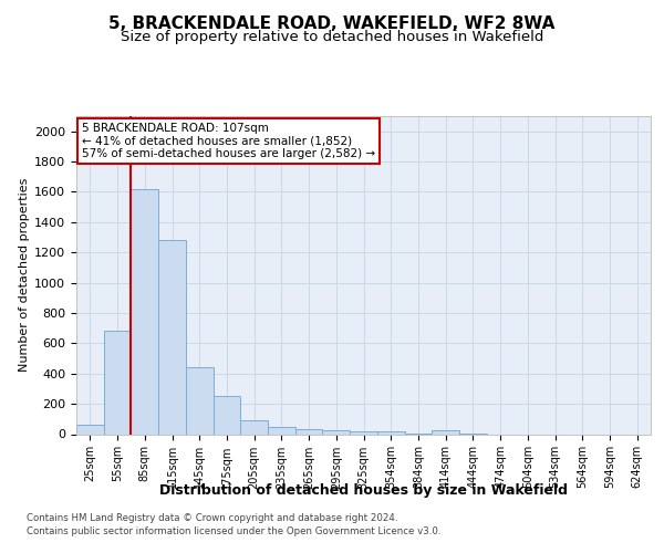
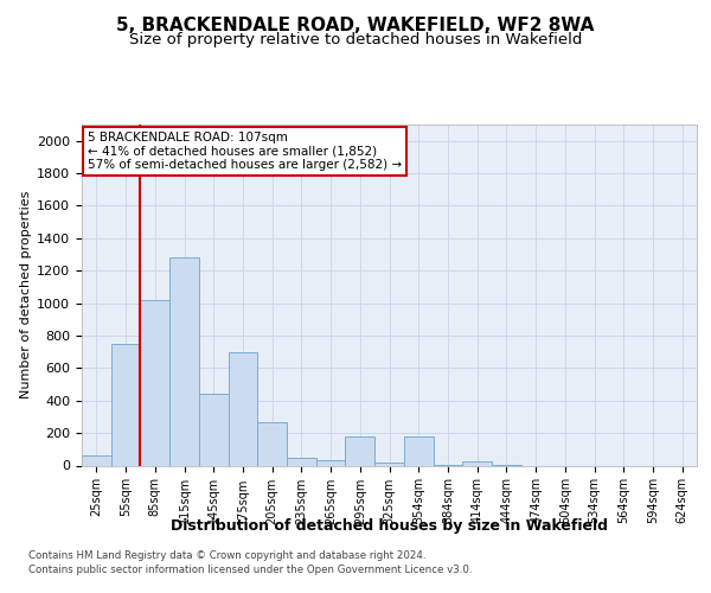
55sqm: 680 -> 750
85sqm: 1620 -> 1020
175sqm: 250 -> 700
205sqm: 90 -> 270
295sqm: 20 -> 180
354sqm: 20 -> 180
